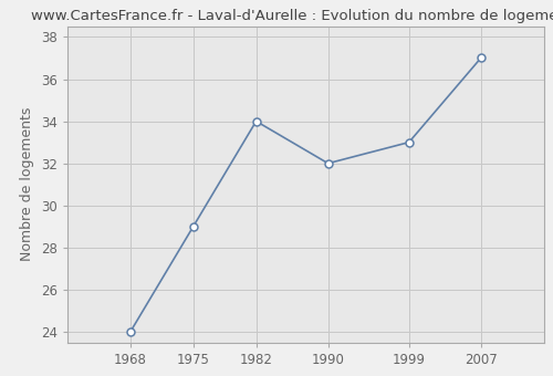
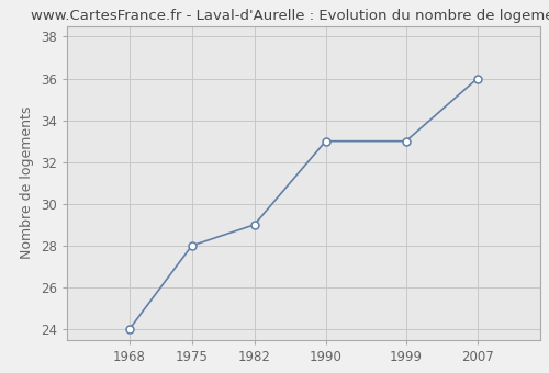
1975: 29 -> 28
1982: 34 -> 29
1990: 32 -> 33
2007: 37 -> 36
